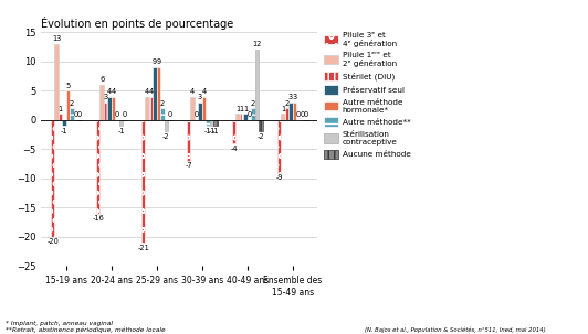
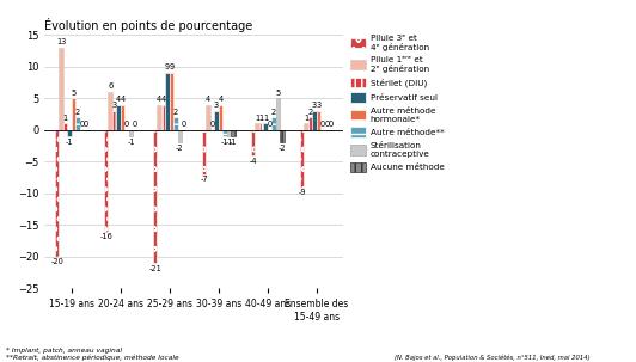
Stérilisation contraceptive/40-49 ans: 12 -> 5
